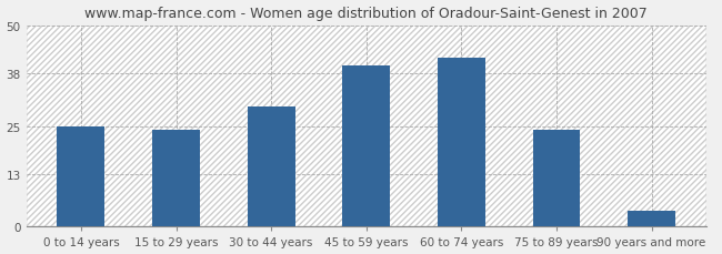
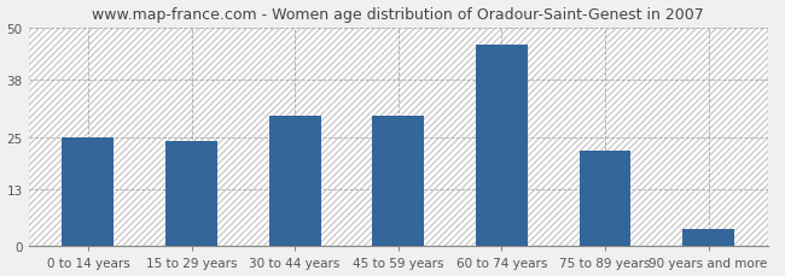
45 to 59 years: 40 -> 30
60 to 74 years: 42 -> 46
75 to 89 years: 24 -> 22
